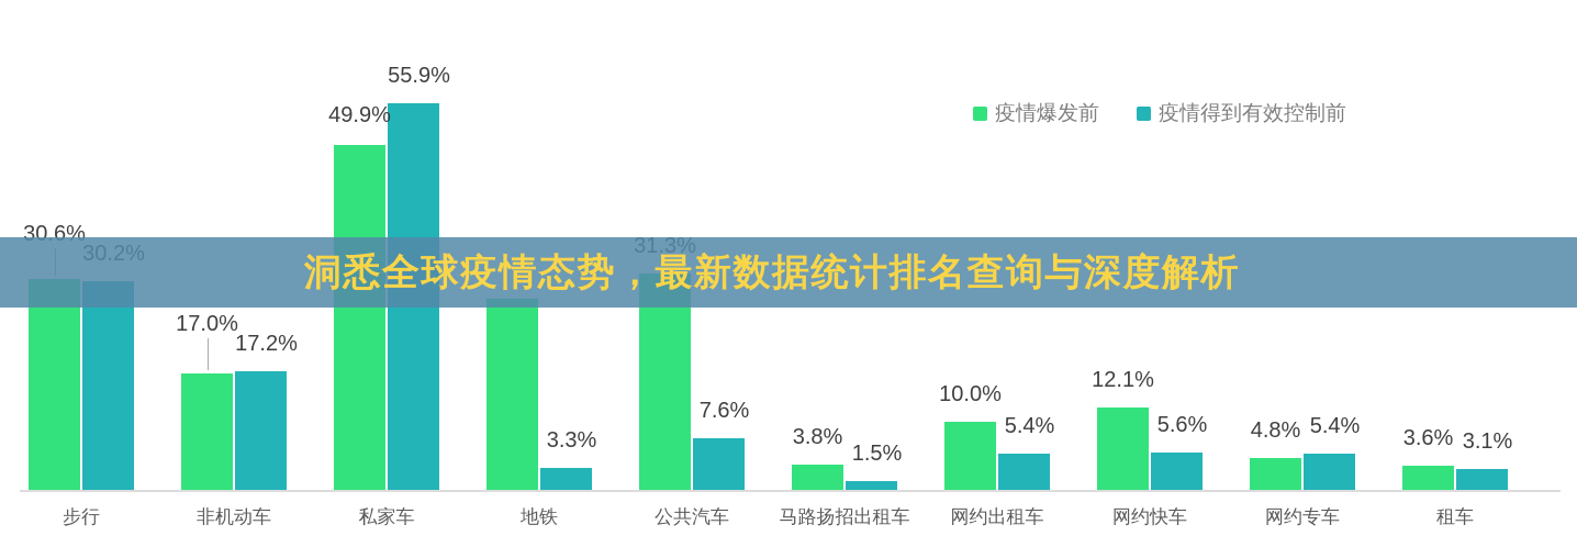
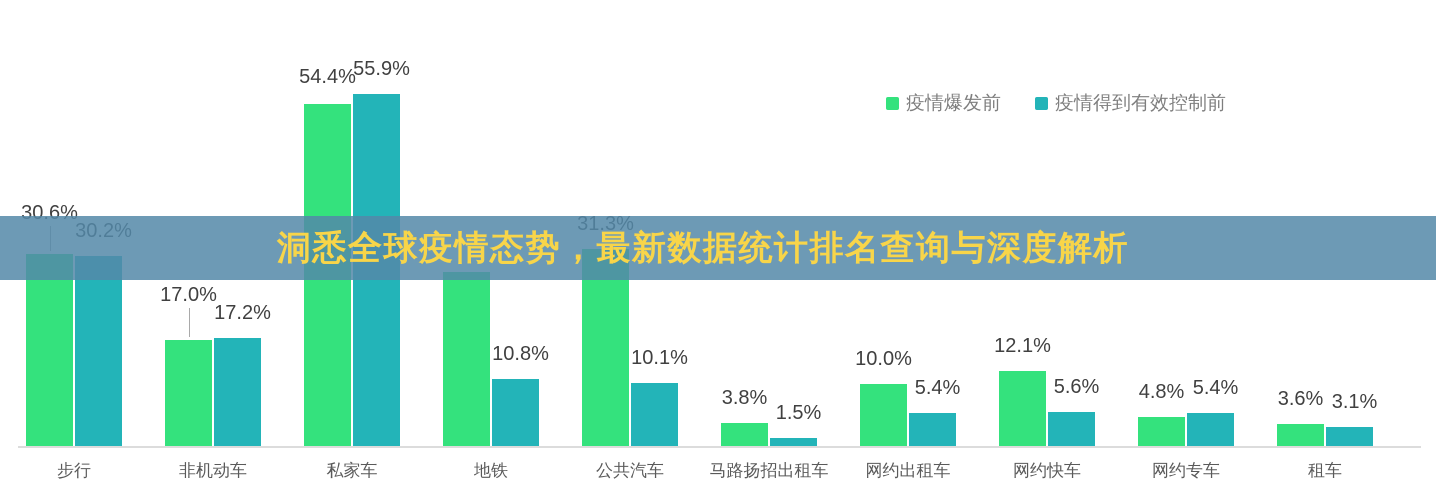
疫情爆发前/私家车: 49.9% -> 54.4%
疫情得到有效控制前/地铁: 3.3% -> 10.8%
疫情得到有效控制前/公共汽车: 7.6% -> 10.1%
